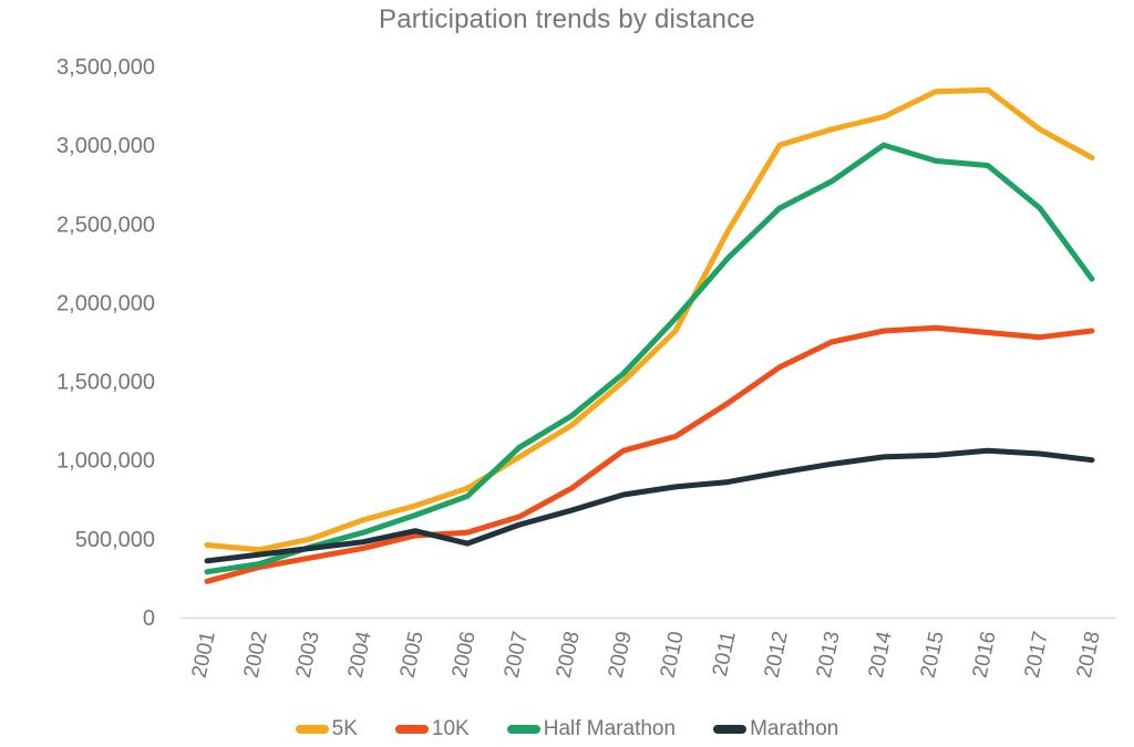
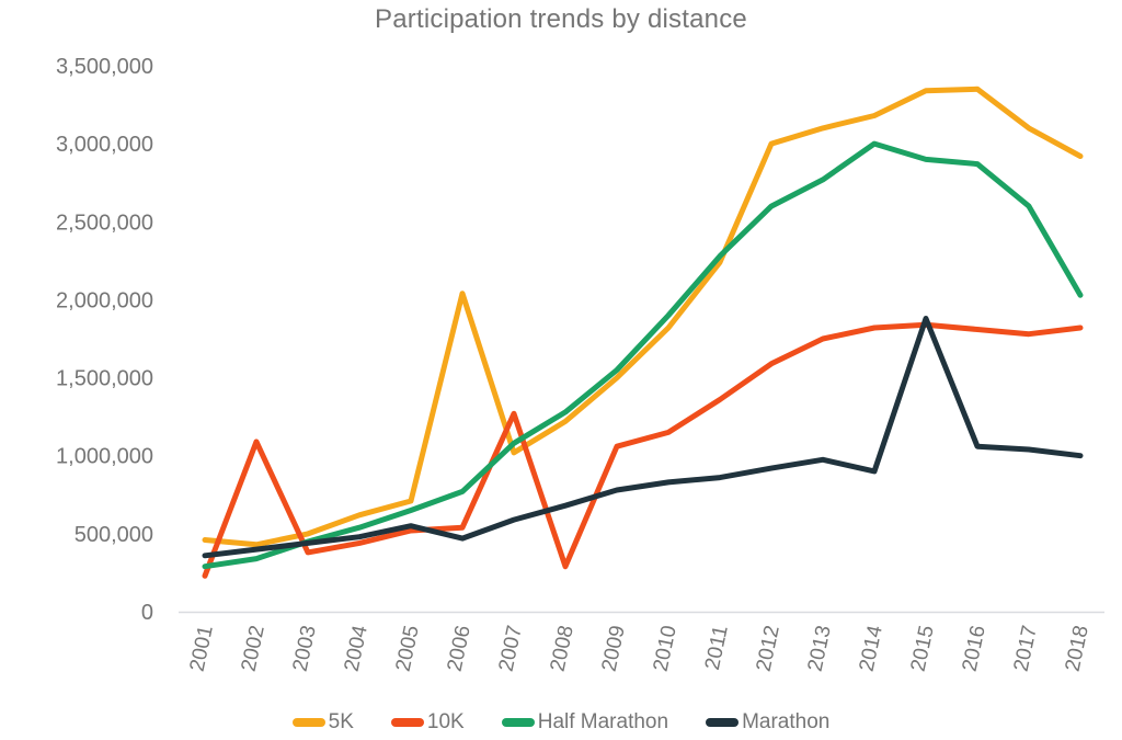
10K/2002: 320000 -> 1090000
5K/2006: 820000 -> 2040000
10K/2007: 640000 -> 1270000
10K/2008: 820000 -> 290000
5K/2011: 2450000 -> 2240000
Marathon/2014: 1020000 -> 900000
Marathon/2015: 1030000 -> 1880000
Half Marathon/2018: 2150000 -> 2030000
